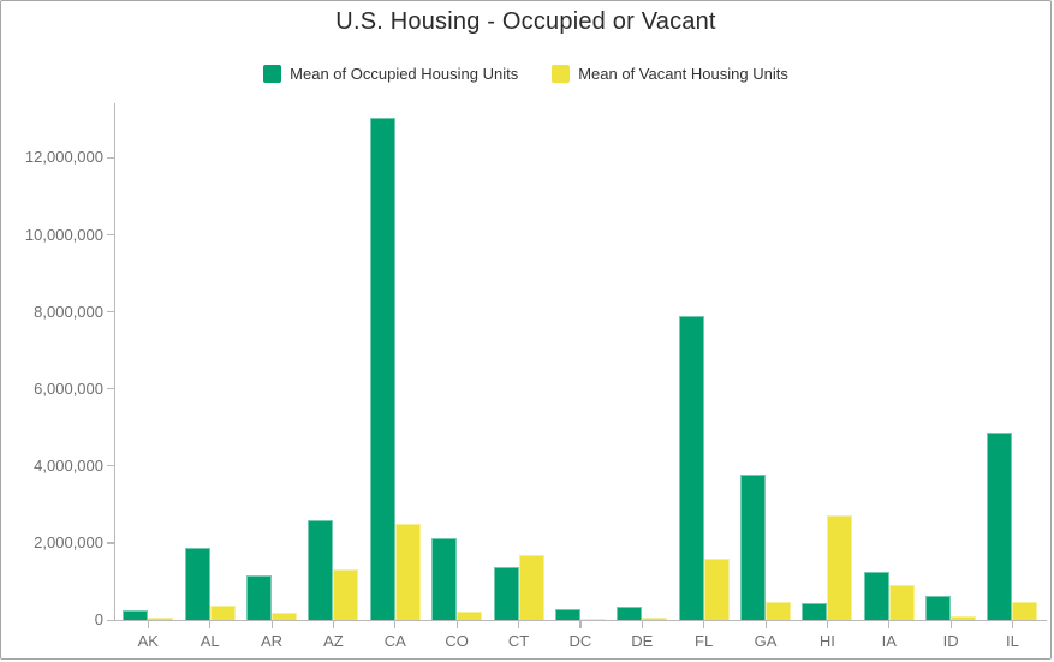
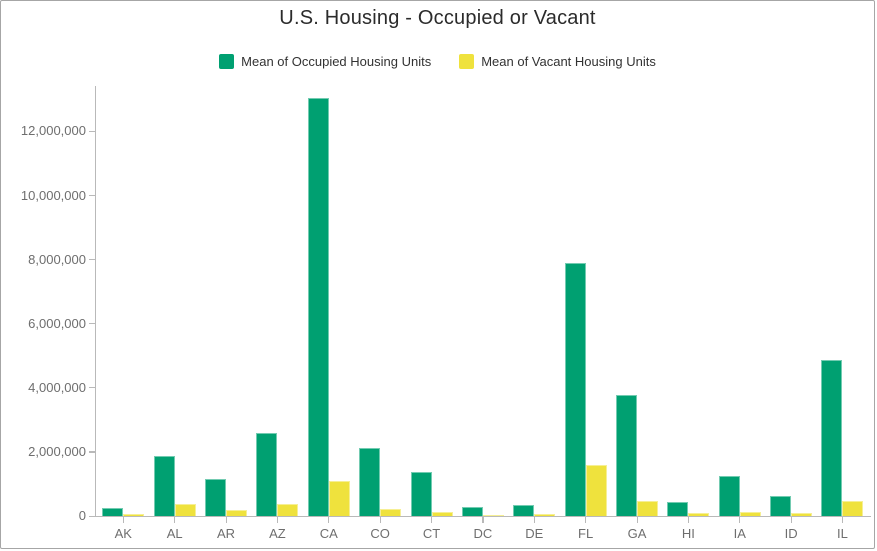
Mean of Vacant Housing Units/AZ: 1300000 -> 400000
Mean of Vacant Housing Units/CA: 2500000 -> 1100000
Mean of Vacant Housing Units/CT: 1700000 -> 100000
Mean of Vacant Housing Units/HI: 2700000 -> 100000
Mean of Vacant Housing Units/IA: 900000 -> 100000
